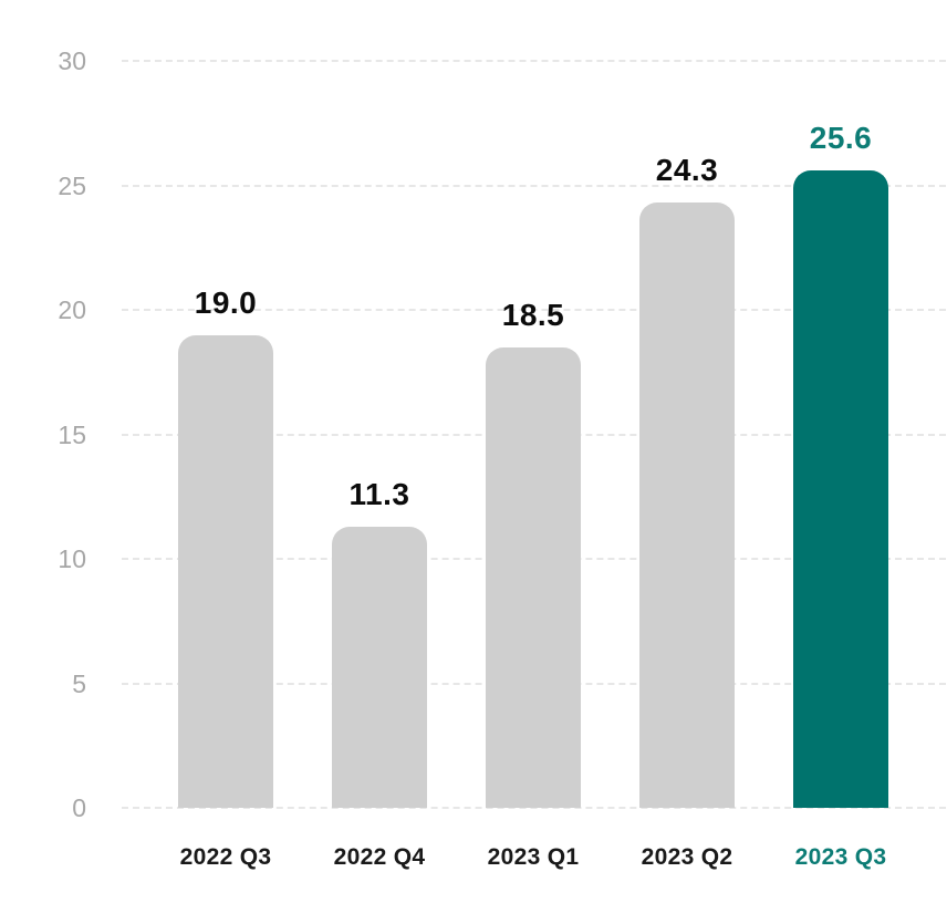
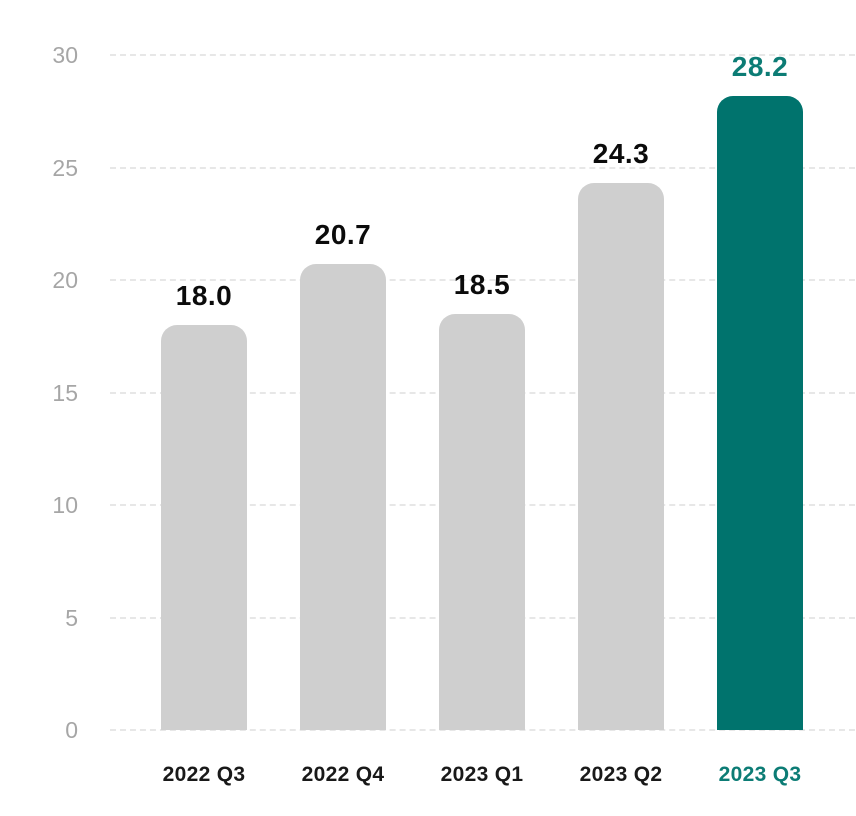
2022 Q3: 19.0 -> 18.0
2022 Q4: 11.3 -> 20.7
2023 Q3: 25.6 -> 28.2
